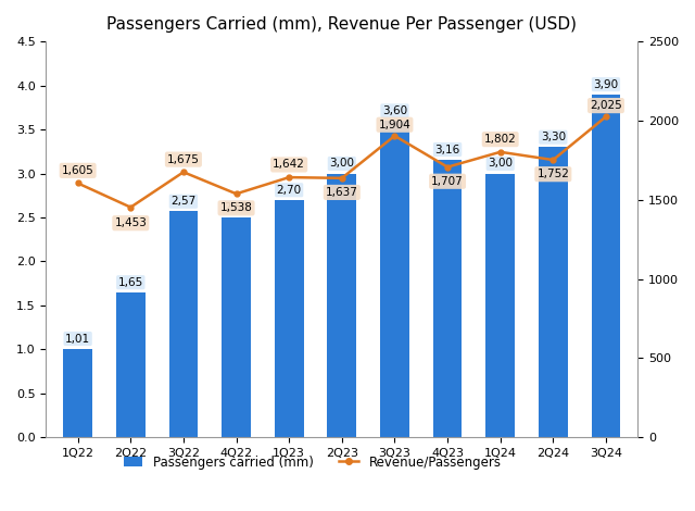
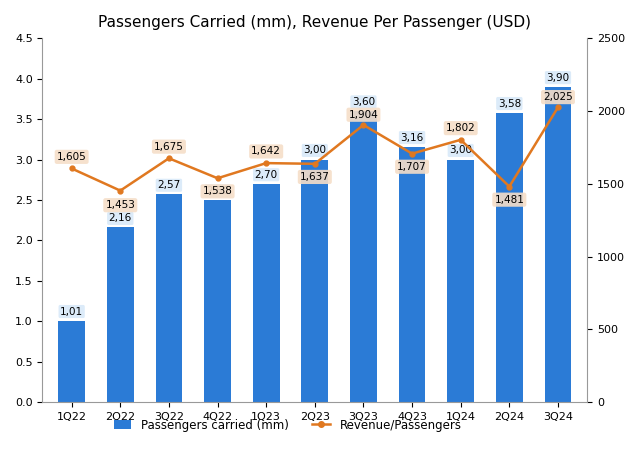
Passengers carried (mm)/2Q22: 1,65 -> 2,16
Passengers carried (mm)/2Q24: 3,30 -> 3,58
Revenue/Passengers/2Q24: 1,752 -> 1,481
